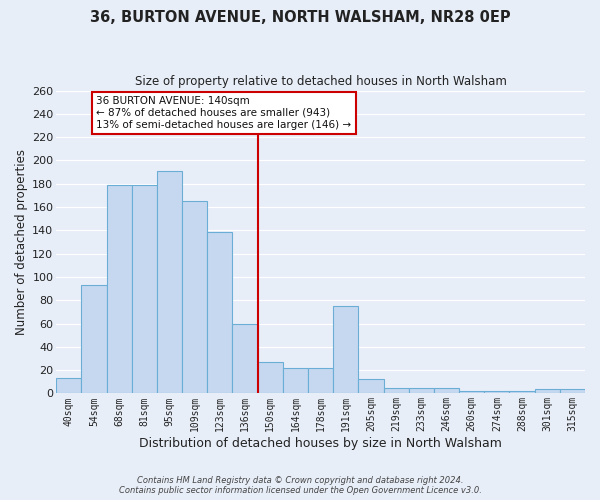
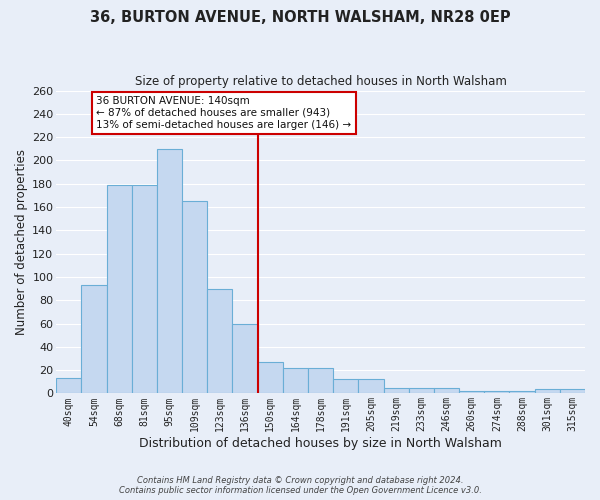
95sqm: 191 -> 210
123sqm: 139 -> 90
191sqm: 75 -> 12
